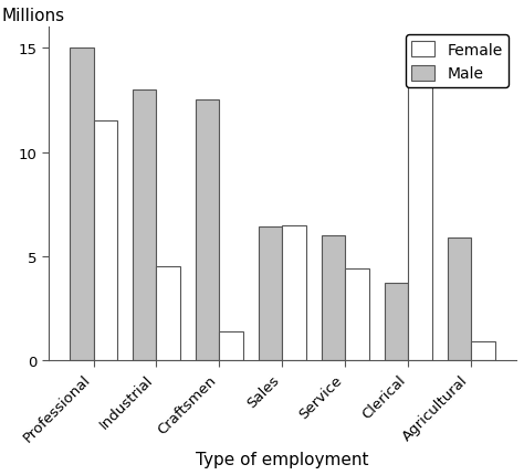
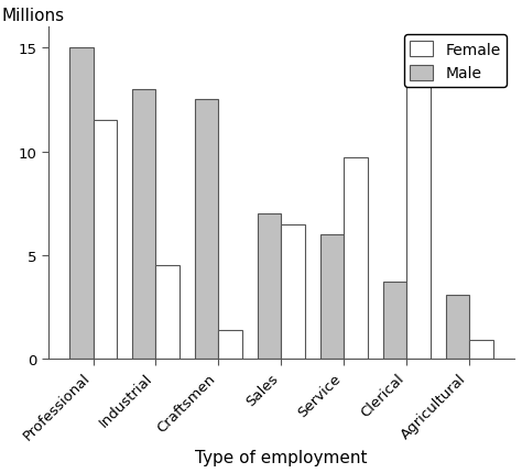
Male/Sales: 6.4 -> 7.0
Female/Service: 4.4 -> 9.7
Male/Agricultural: 5.9 -> 3.1
